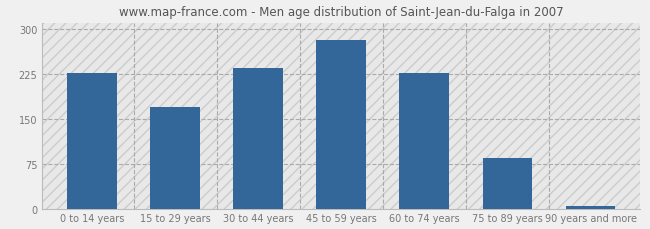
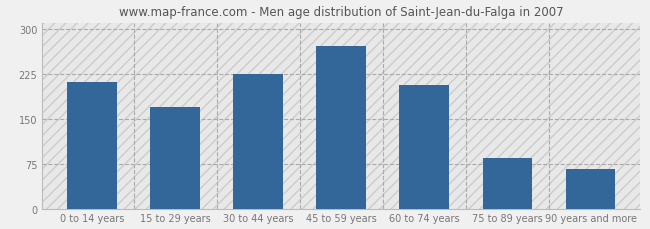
0 to 14 years: 226 -> 212
30 to 44 years: 234 -> 224
45 to 59 years: 282 -> 272
60 to 74 years: 226 -> 206
90 years and more: 5 -> 66
